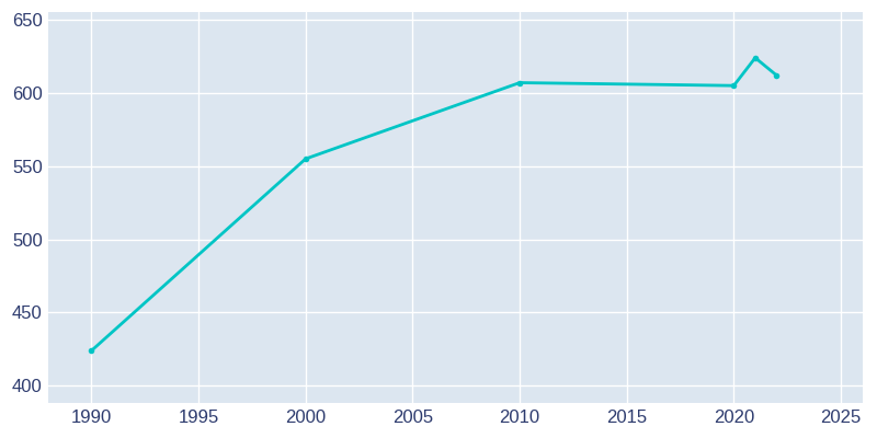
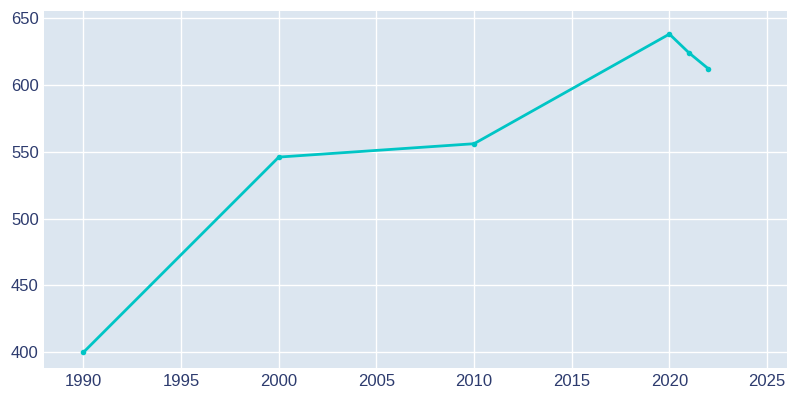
1990: 424 -> 400
2000: 555 -> 546
2010: 607 -> 556
2020: 605 -> 638
